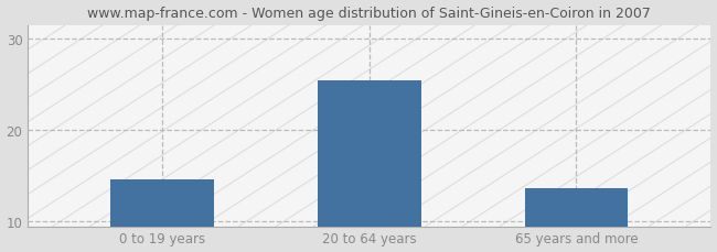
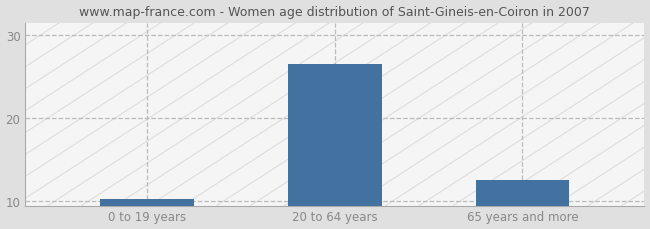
0 to 19 years: 14.6 -> 10.2
20 to 64 years: 25.4 -> 26.5
65 years and more: 13.6 -> 12.5
